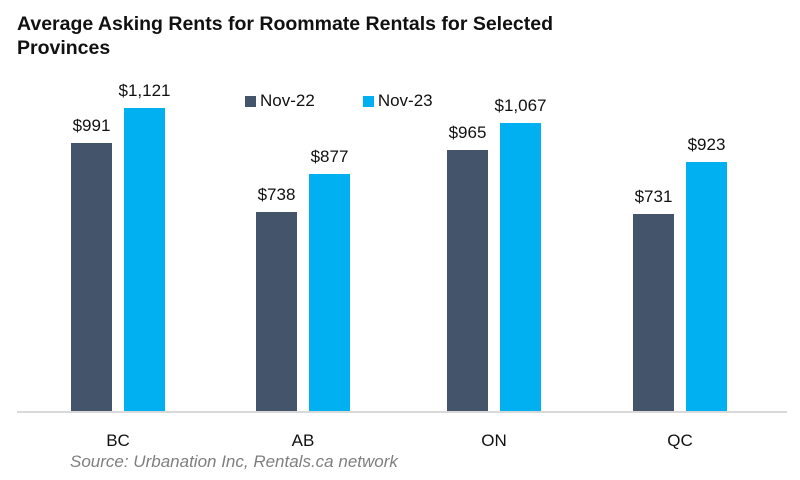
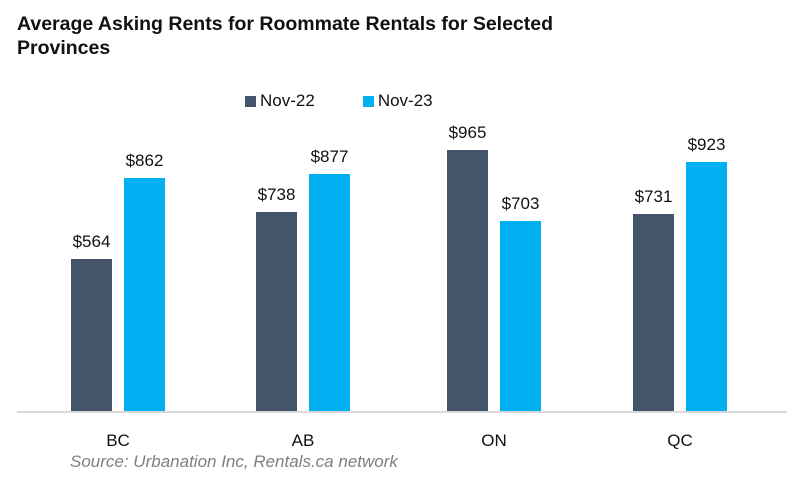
Nov-22/BC: $991 -> $564
Nov-23/BC: $1,121 -> $862
Nov-23/ON: $1,067 -> $703
